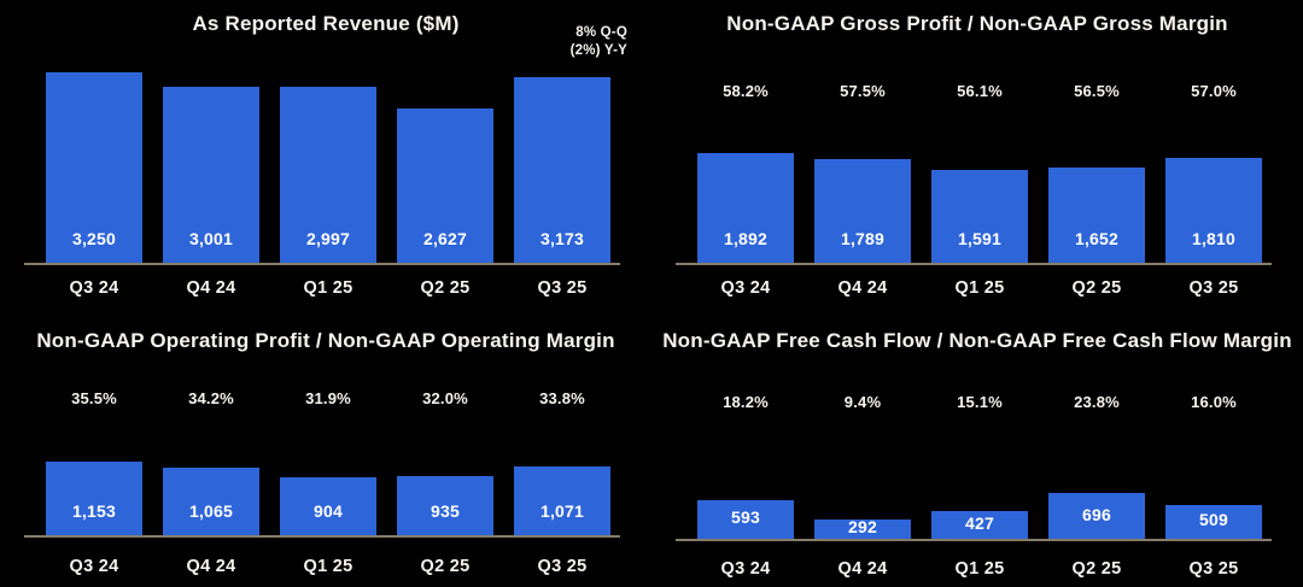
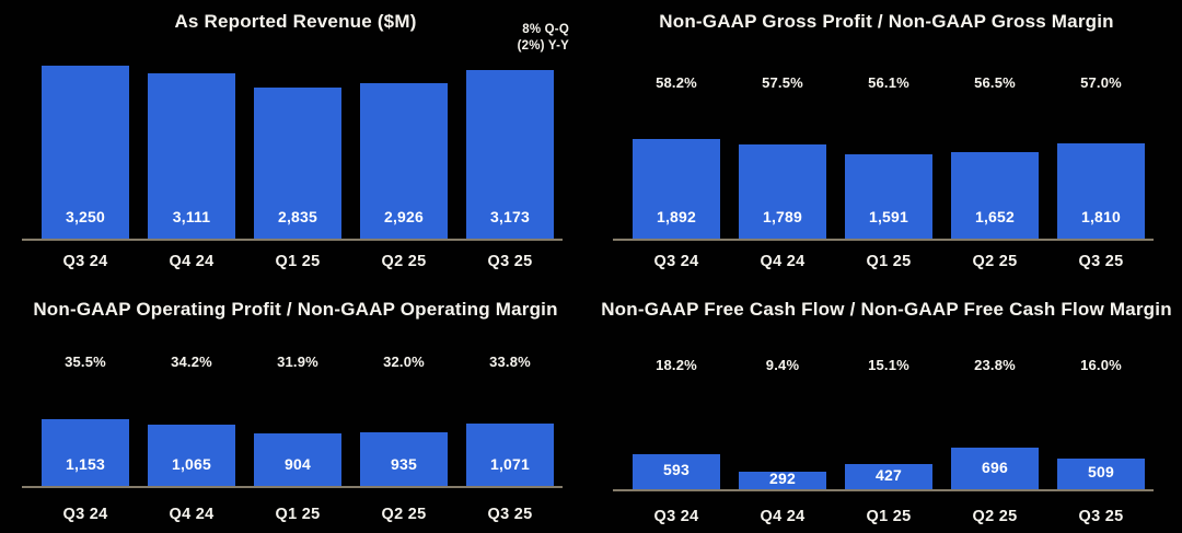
As Reported Revenue ($M)/Q4 24: 3,001 -> 3,111
As Reported Revenue ($M)/Q1 25: 2,997 -> 2,835
As Reported Revenue ($M)/Q2 25: 2,627 -> 2,926
